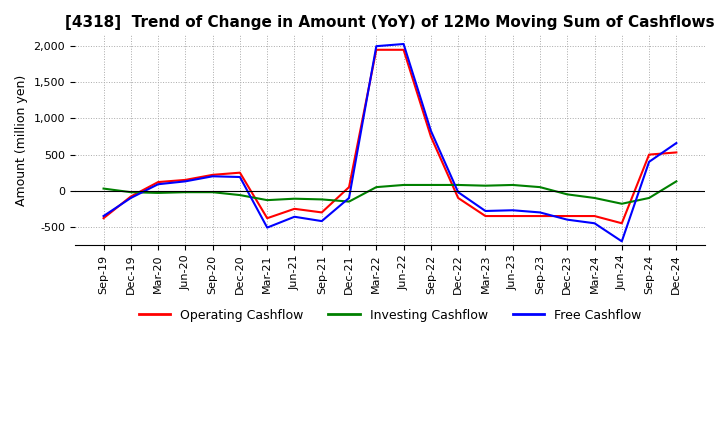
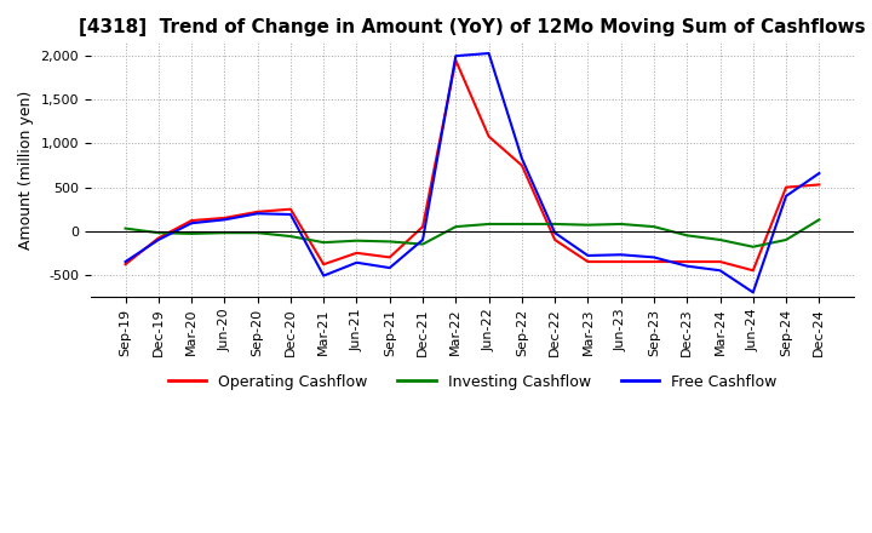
Operating Cashflow/Jun-22: 1,950 -> 1,080
